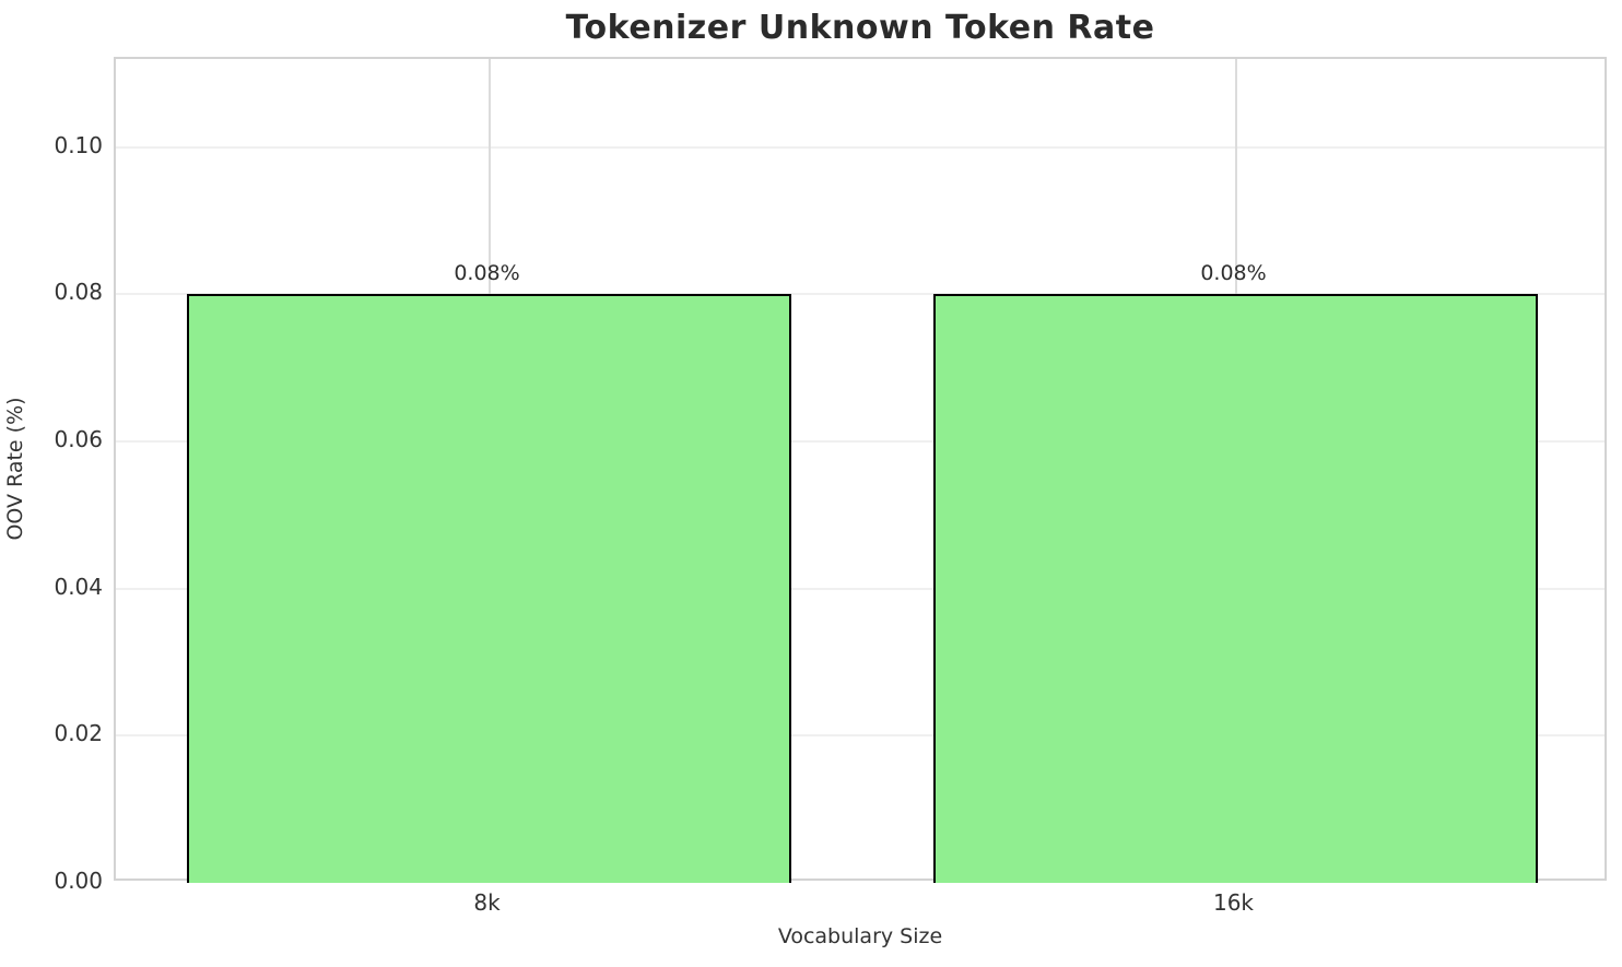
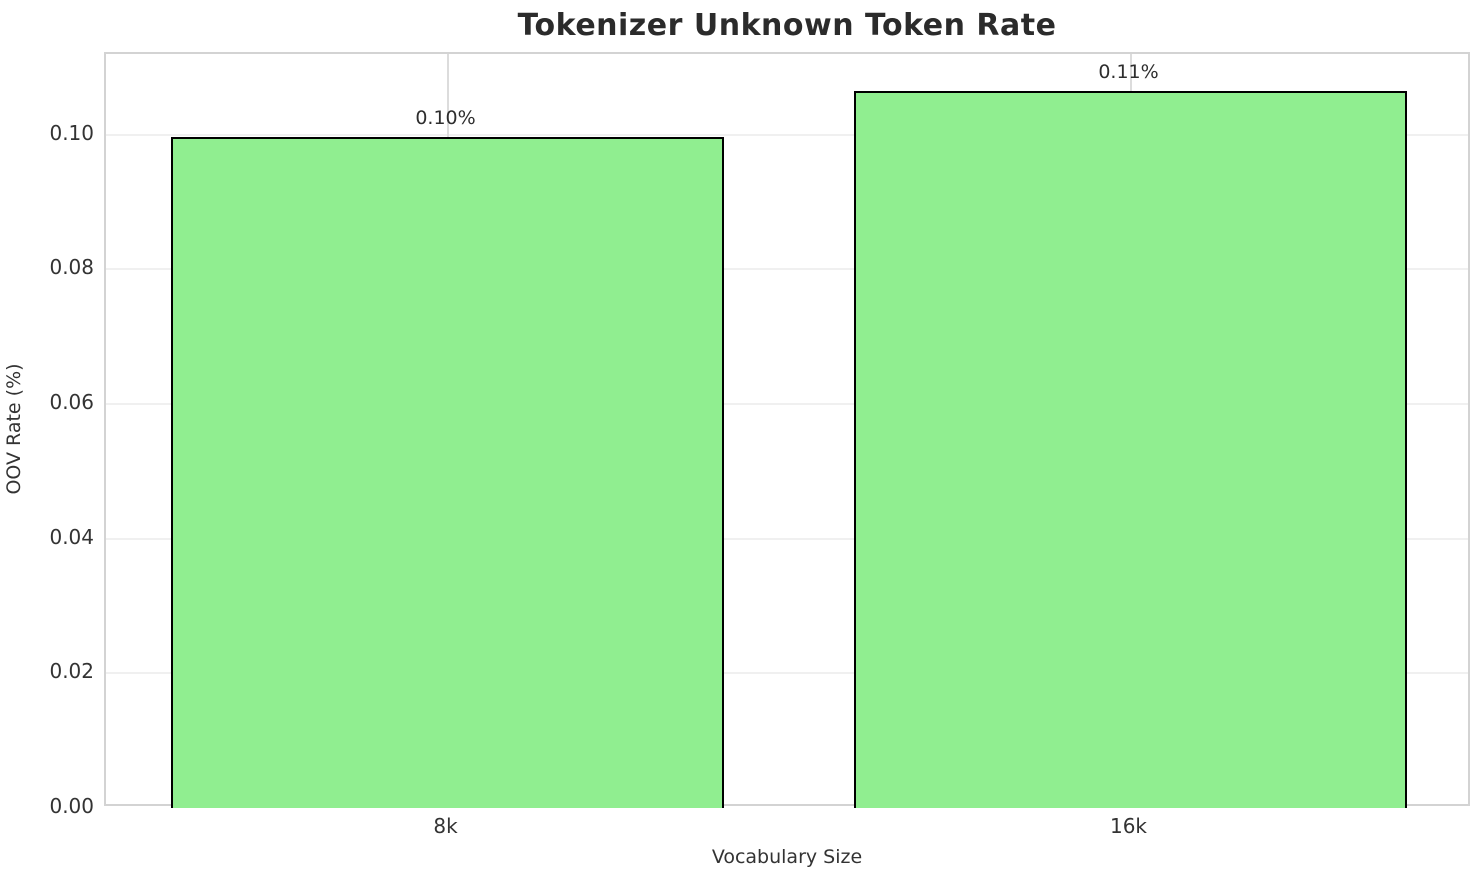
8k: 0.08% -> 0.10%
16k: 0.08% -> 0.11%
